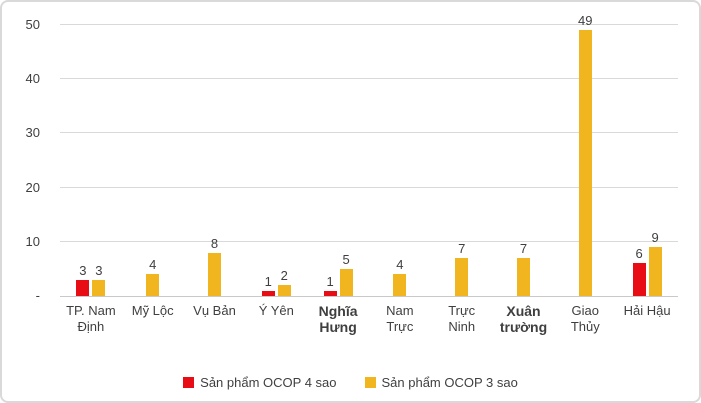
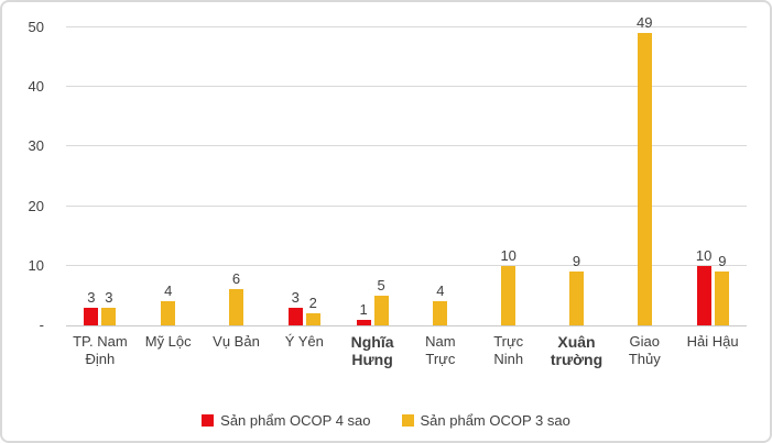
Sản phẩm OCOP 3 sao/Vụ Bản: 8 -> 6
Sản phẩm OCOP 4 sao/Ý Yên: 1 -> 3
Sản phẩm OCOP 3 sao/Trực Ninh: 7 -> 10
Sản phẩm OCOP 3 sao/Xuân trường: 7 -> 9
Sản phẩm OCOP 4 sao/Hải Hậu: 6 -> 10
